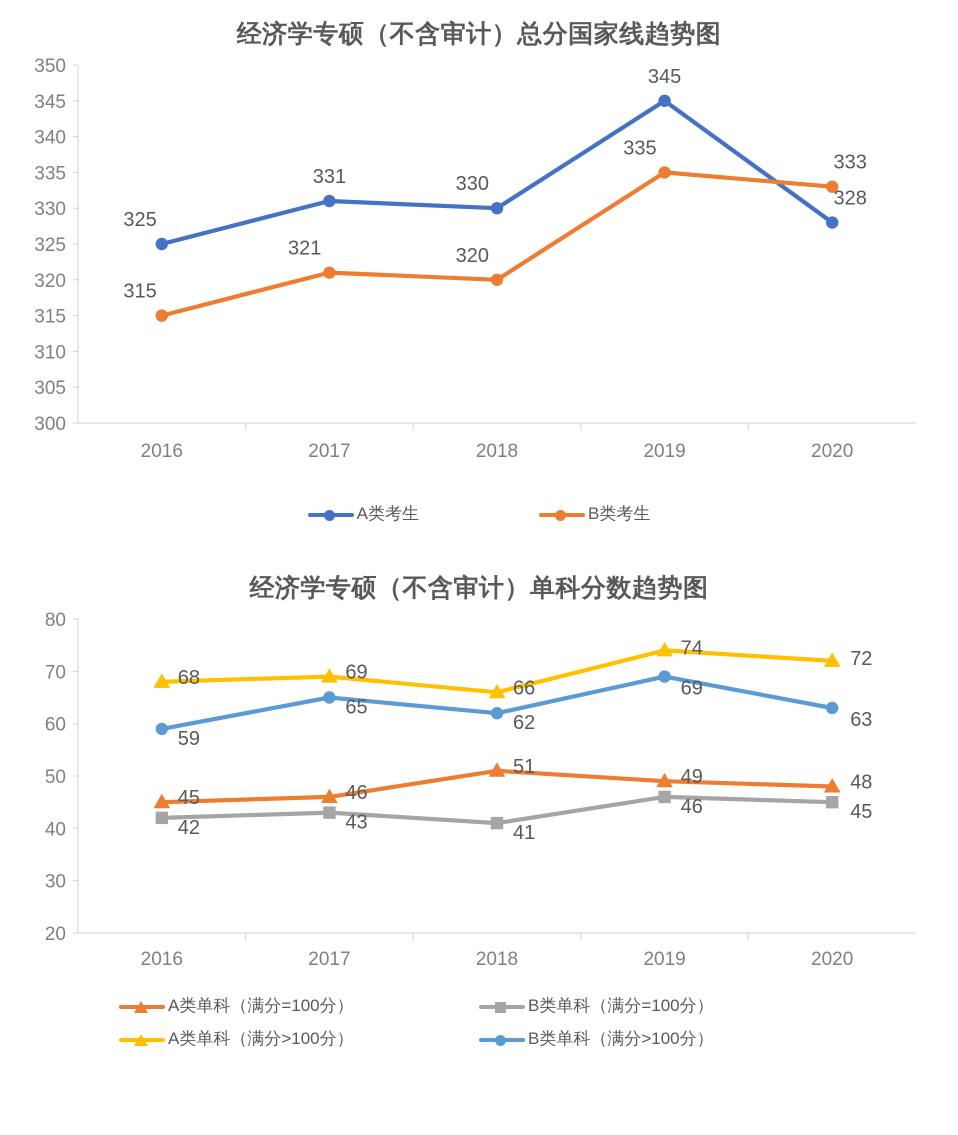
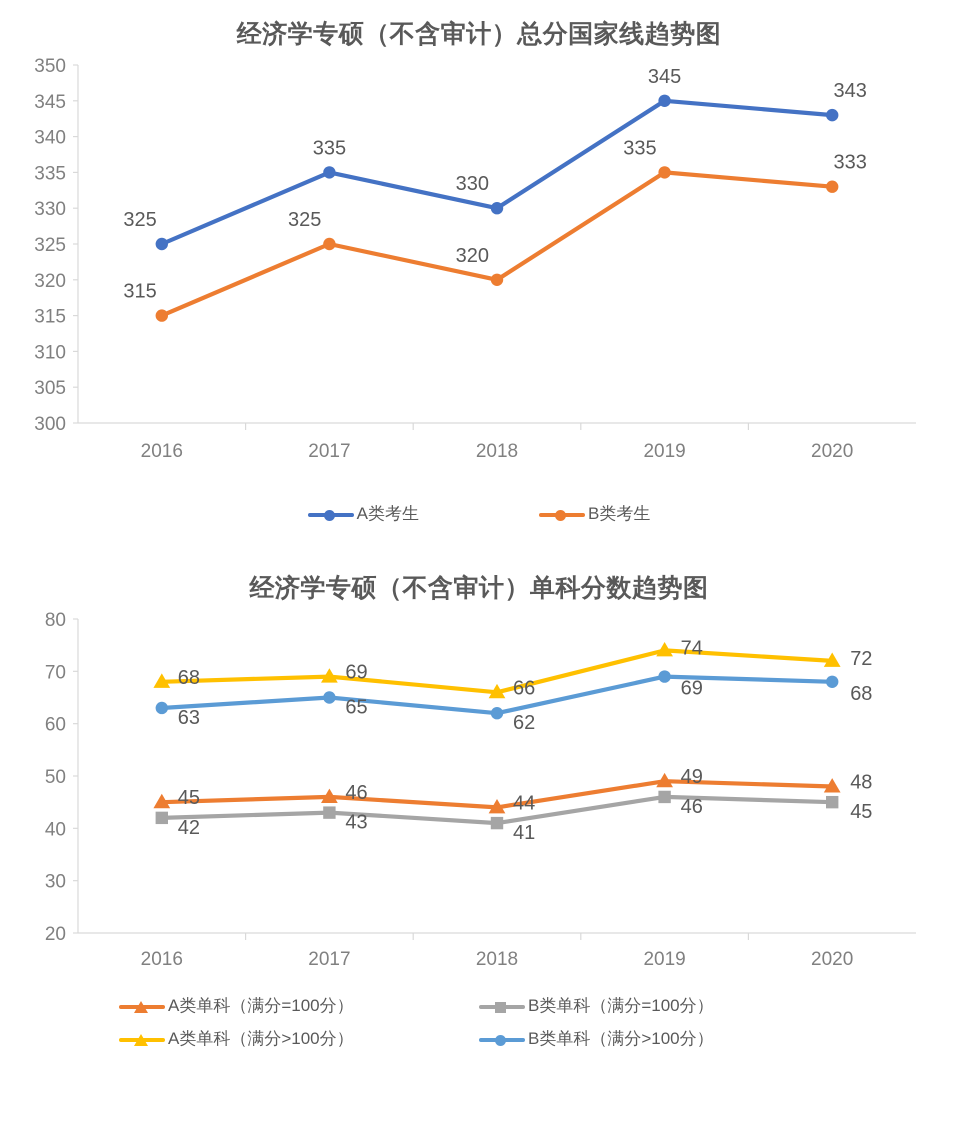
经济学专硕（不含审计）总分国家线趋势图/A类考生/2017: 331 -> 335
经济学专硕（不含审计）总分国家线趋势图/B类考生/2017: 321 -> 325
经济学专硕（不含审计）总分国家线趋势图/A类考生/2020: 328 -> 343
经济学专硕（不含审计）单科分数趋势图/B类单科（满分>100分）/2016: 59 -> 63
经济学专硕（不含审计）单科分数趋势图/A类单科（满分=100分）/2018: 51 -> 44
经济学专硕（不含审计）单科分数趋势图/B类单科（满分>100分）/2020: 63 -> 68
